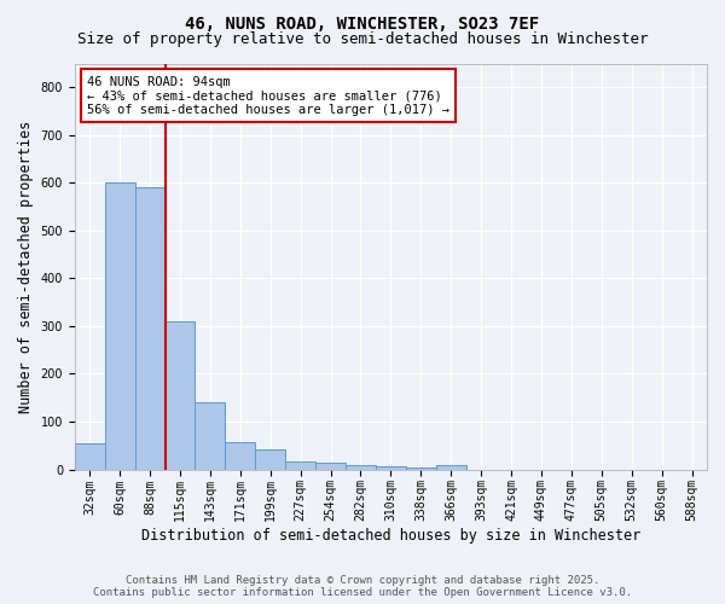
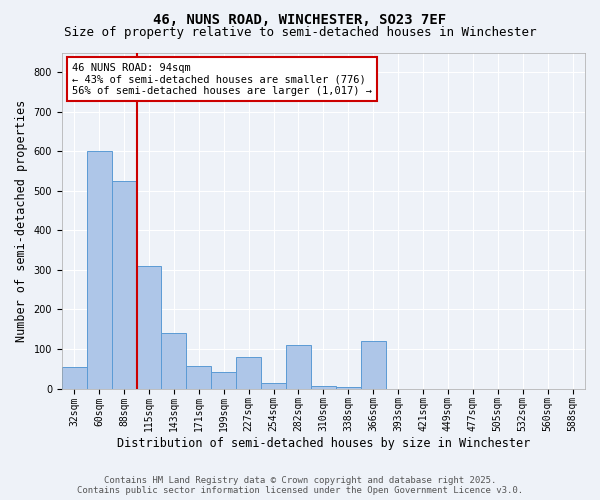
88sqm: 590 -> 525
227sqm: 17 -> 80
282sqm: 10 -> 110
366sqm: 10 -> 120
